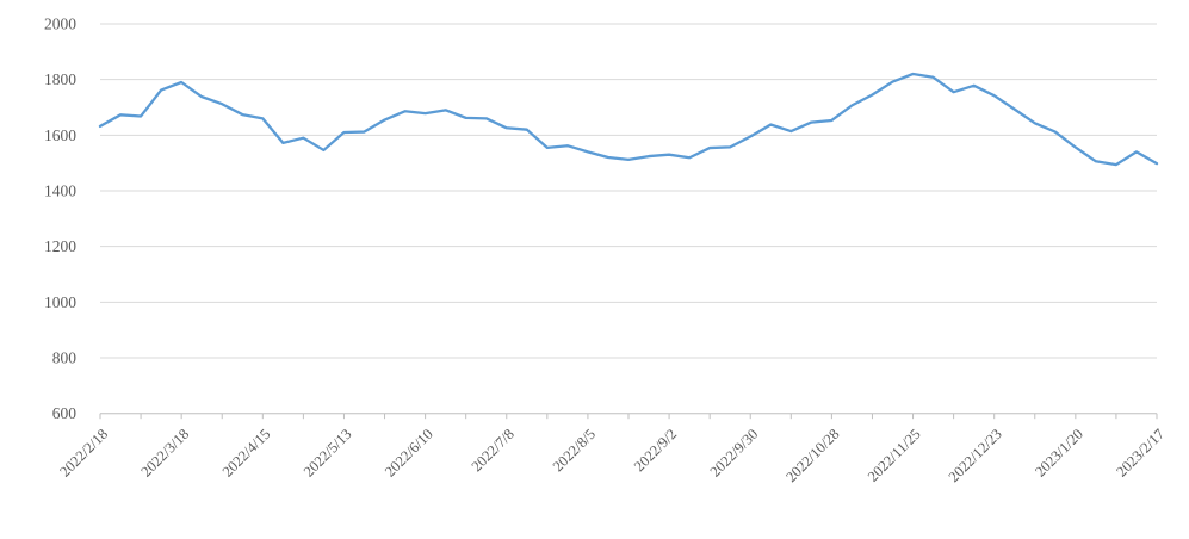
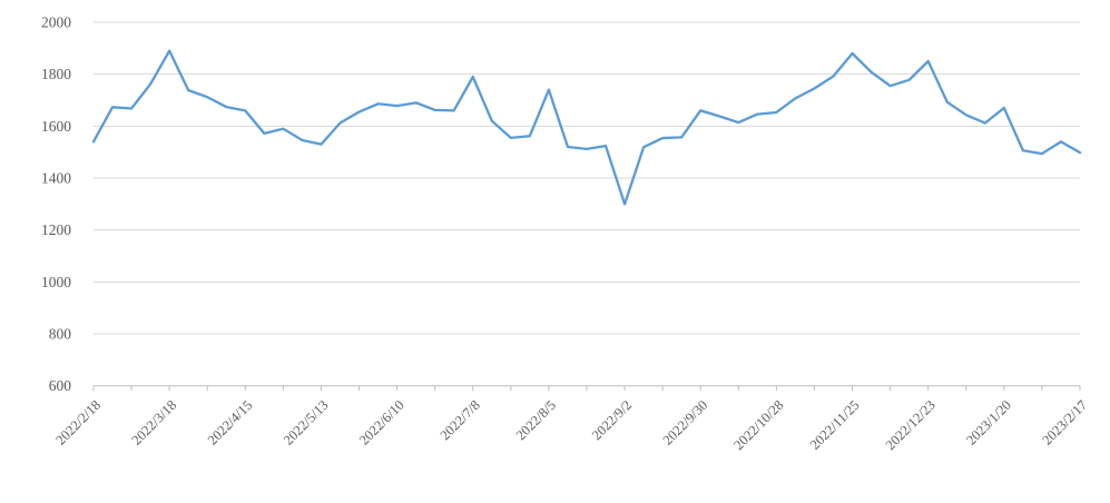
2022/2/18: 1630 -> 1540
2022/3/18: 1790 -> 1890
2022/5/13: 1610 -> 1530
2022/7/8: 1630 -> 1790
2022/8/5: 1540 -> 1740
2022/9/2: 1530 -> 1300
2022/9/30: 1600 -> 1660
2022/11/25: 1820 -> 1880
2022/12/23: 1740 -> 1850
2023/1/20: 1560 -> 1670
